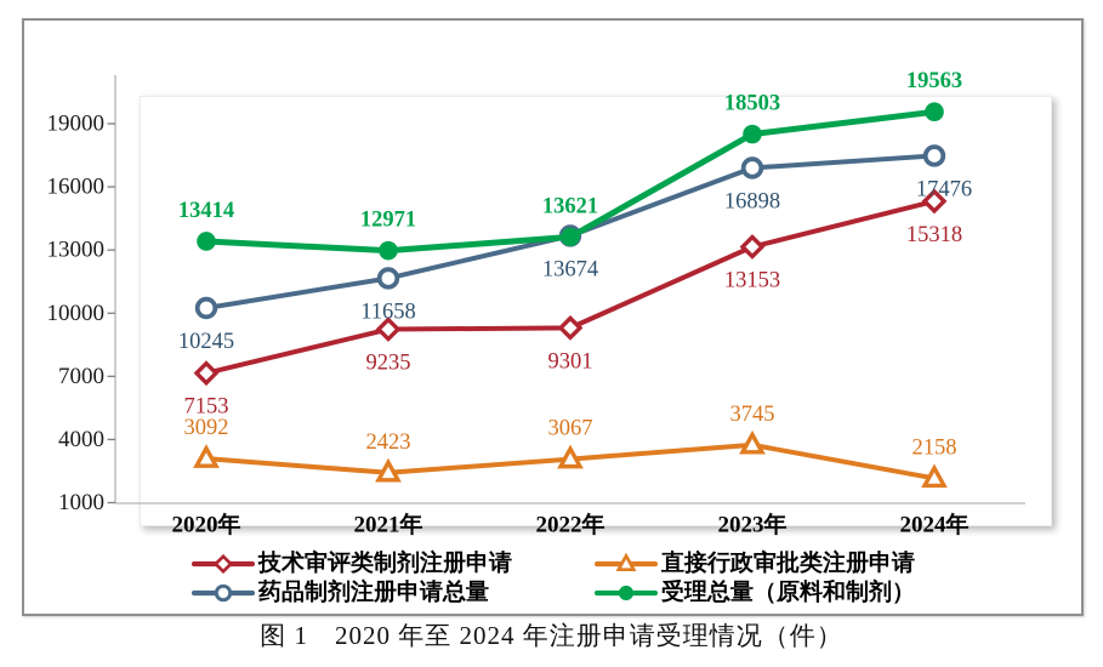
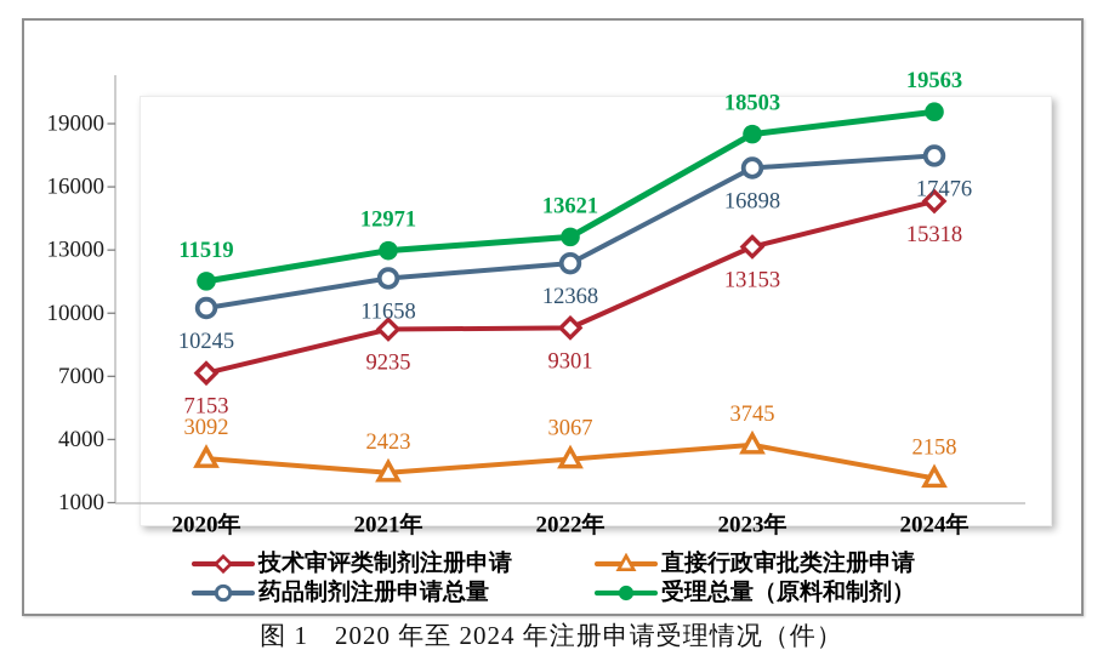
受理总量（原料和制剂）/2020年: 13414 -> 11519
药品制剂注册申请总量/2022年: 13674 -> 12368
